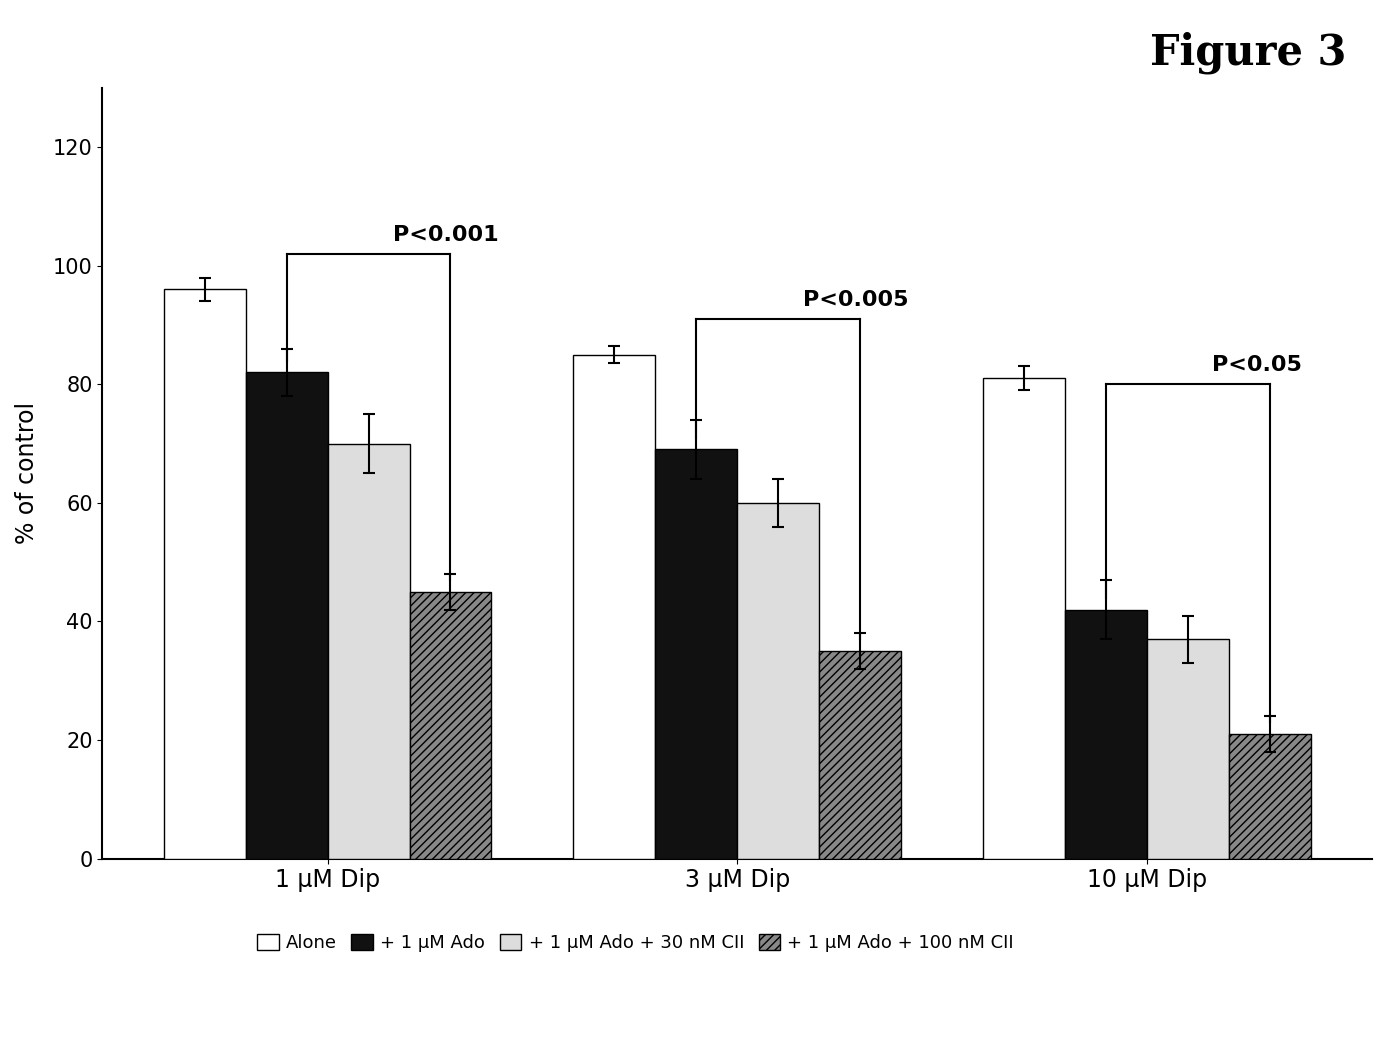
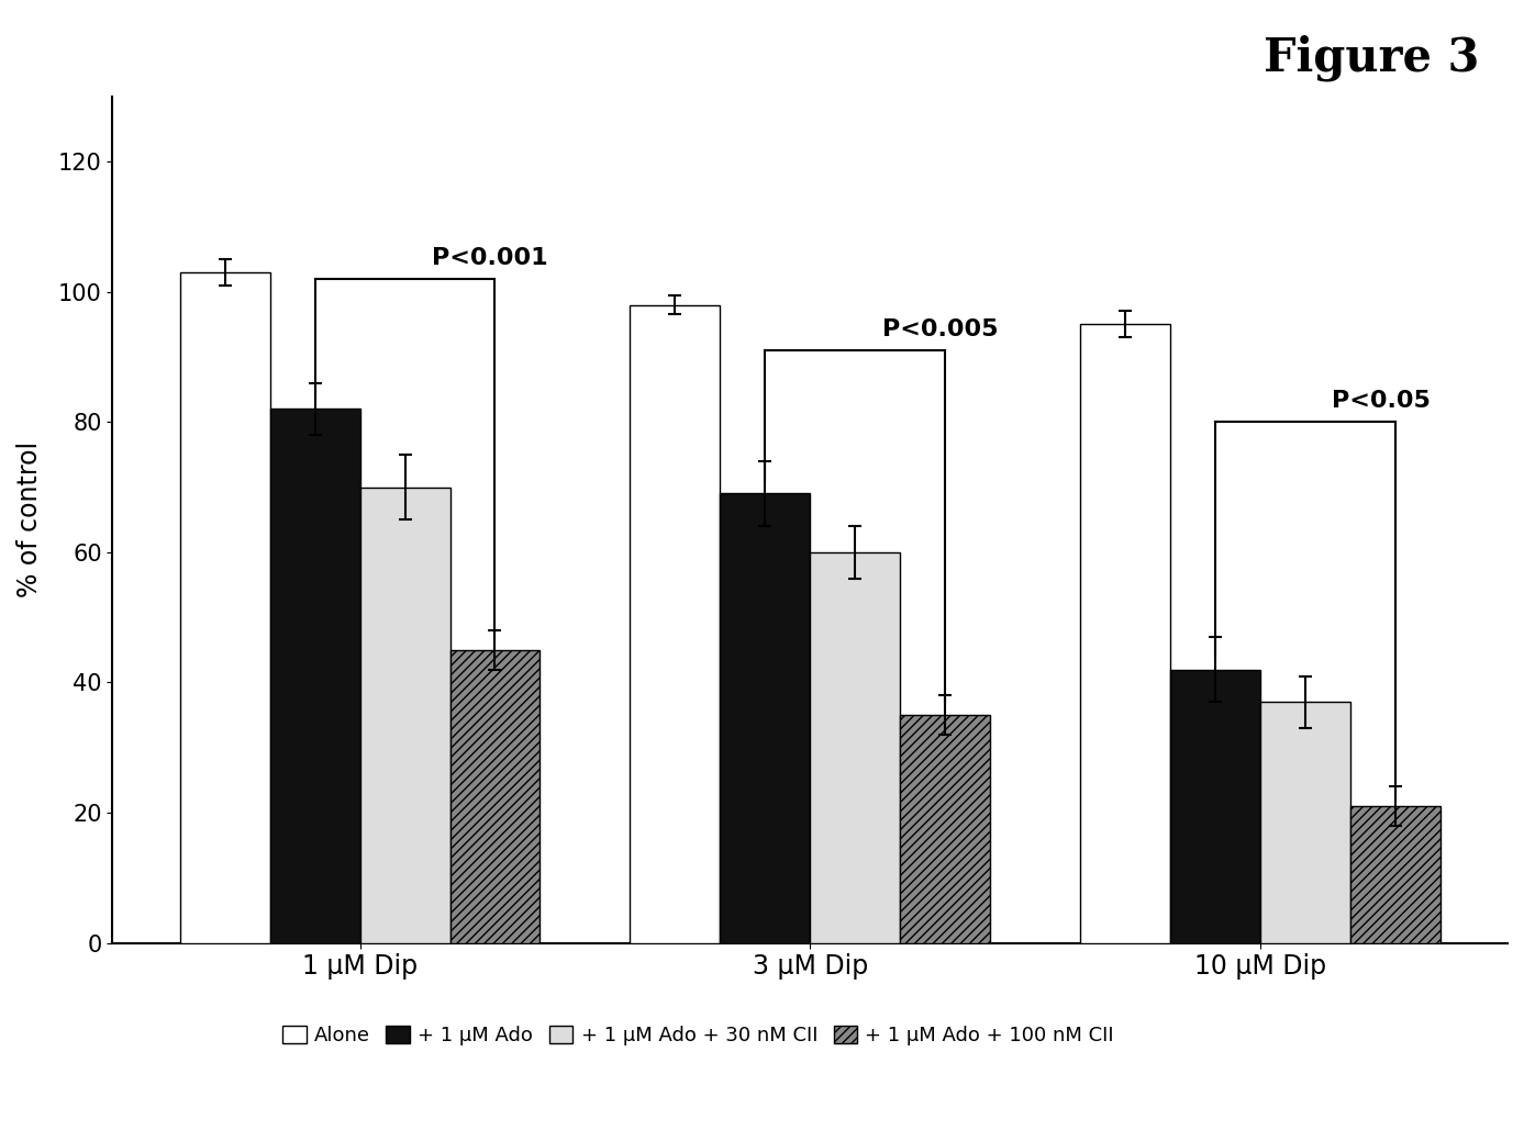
Alone/1 μM Dip: 96 -> 103
Alone/3 μM Dip: 85 -> 98
Alone/10 μM Dip: 81 -> 95
